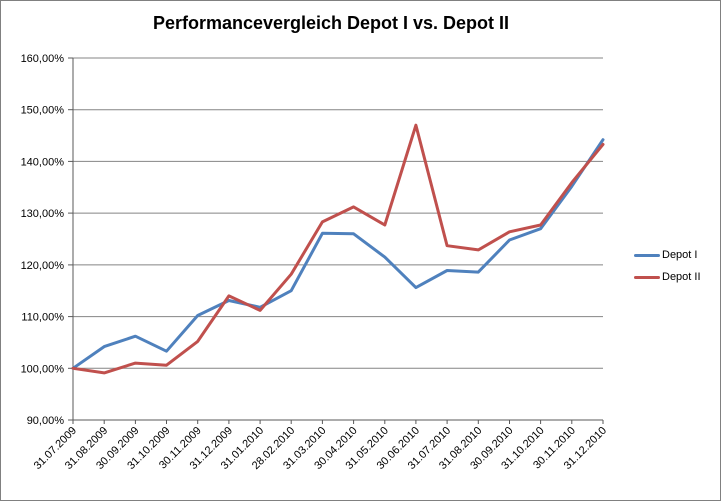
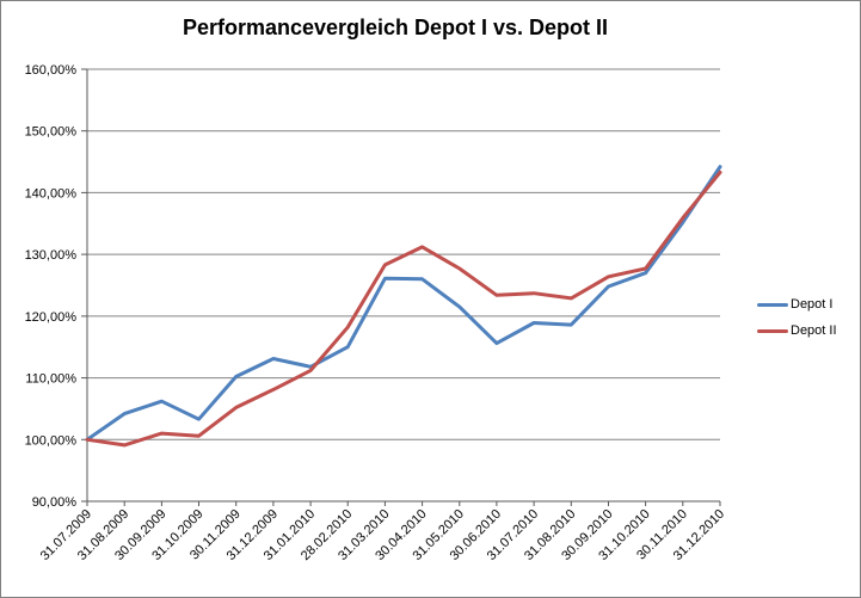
Depot II/31.12.2009: 114% -> 108%
Depot II/30.06.2010: 147% -> 123%
